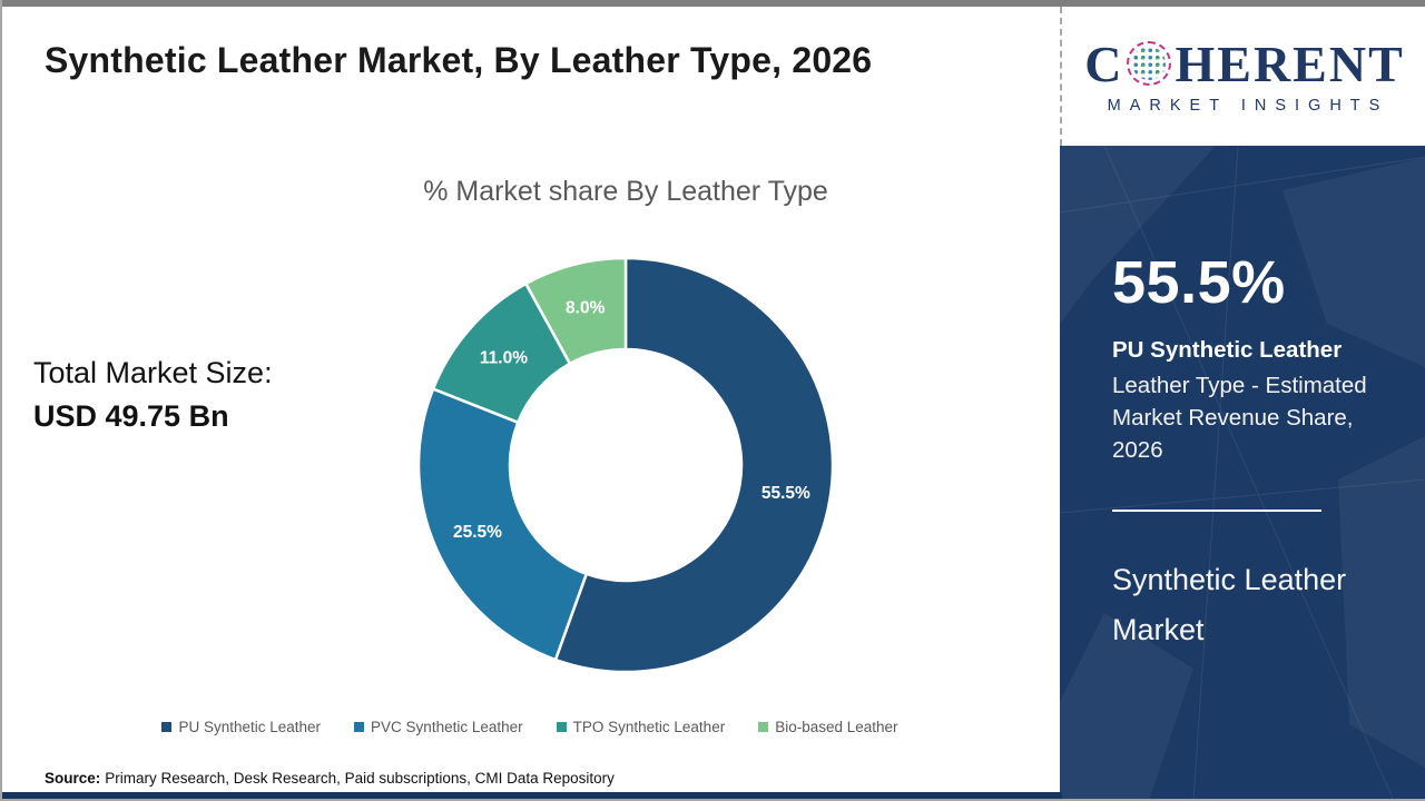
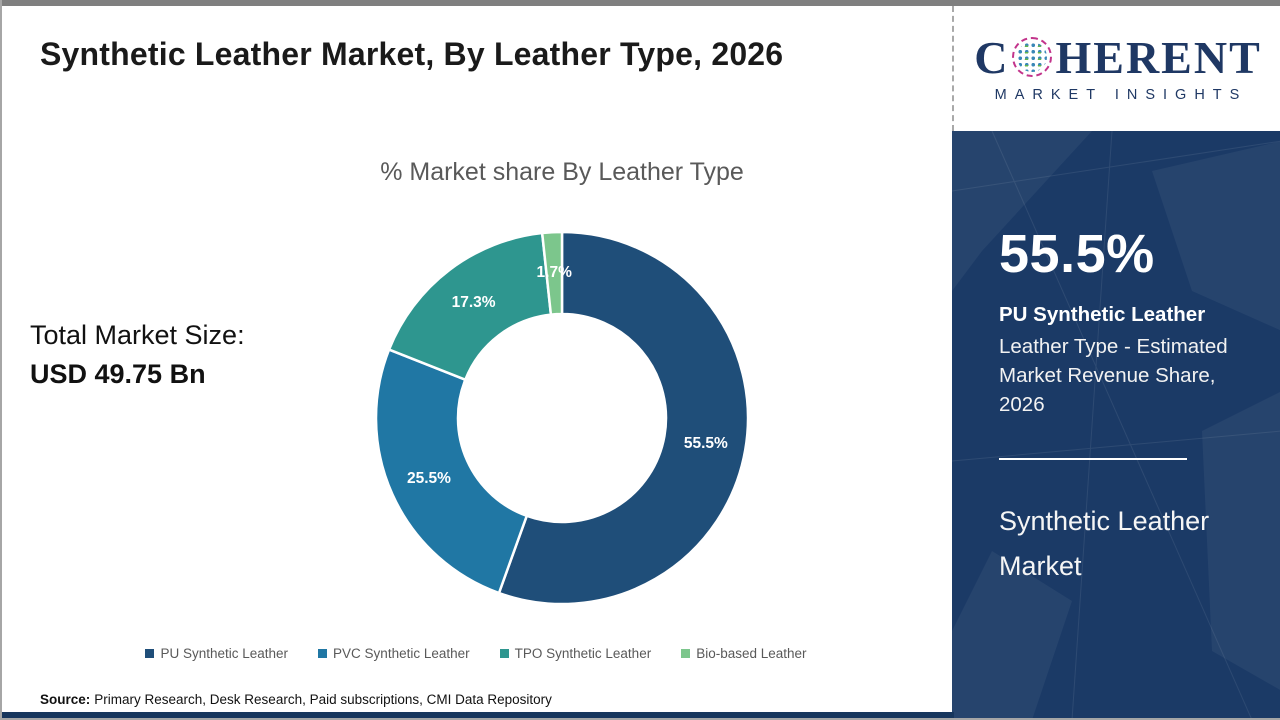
TPO Synthetic Leather: 11.0% -> 17.3%
Bio-based Leather: 8.0% -> 1.7%
